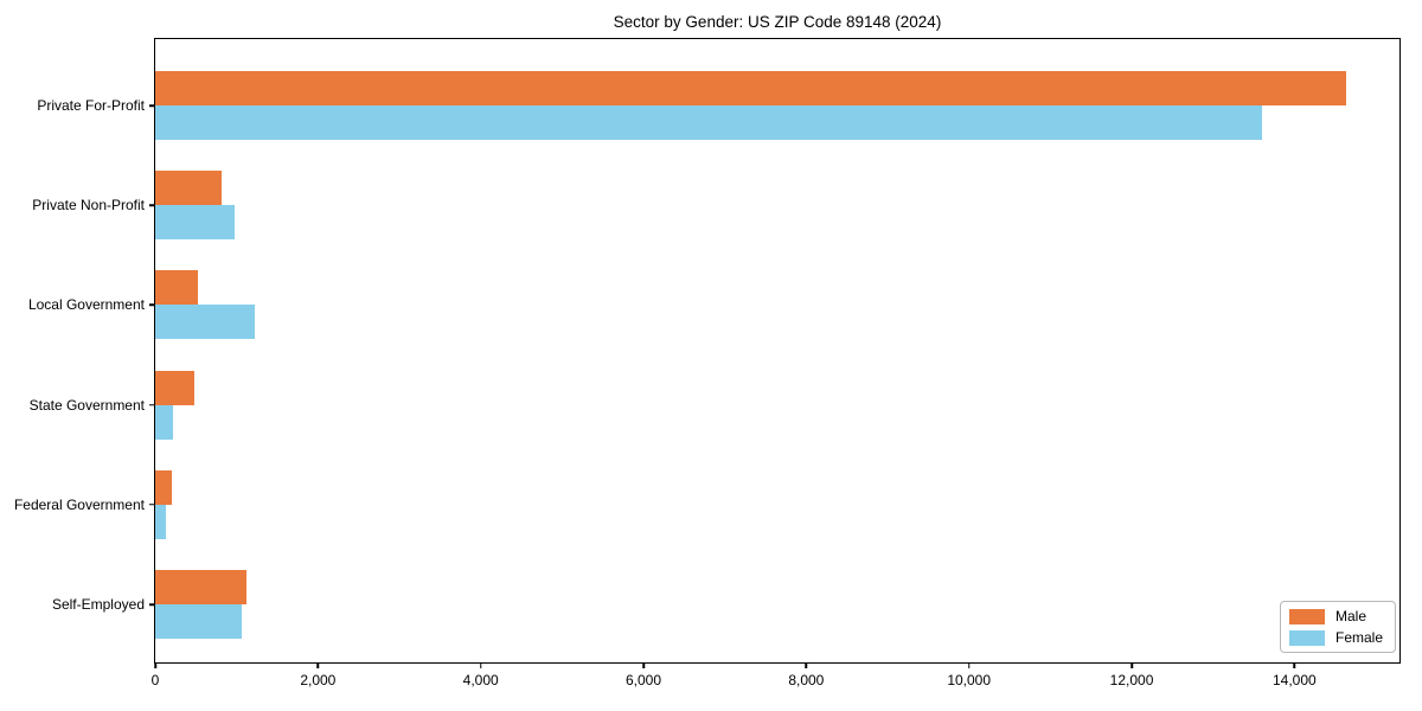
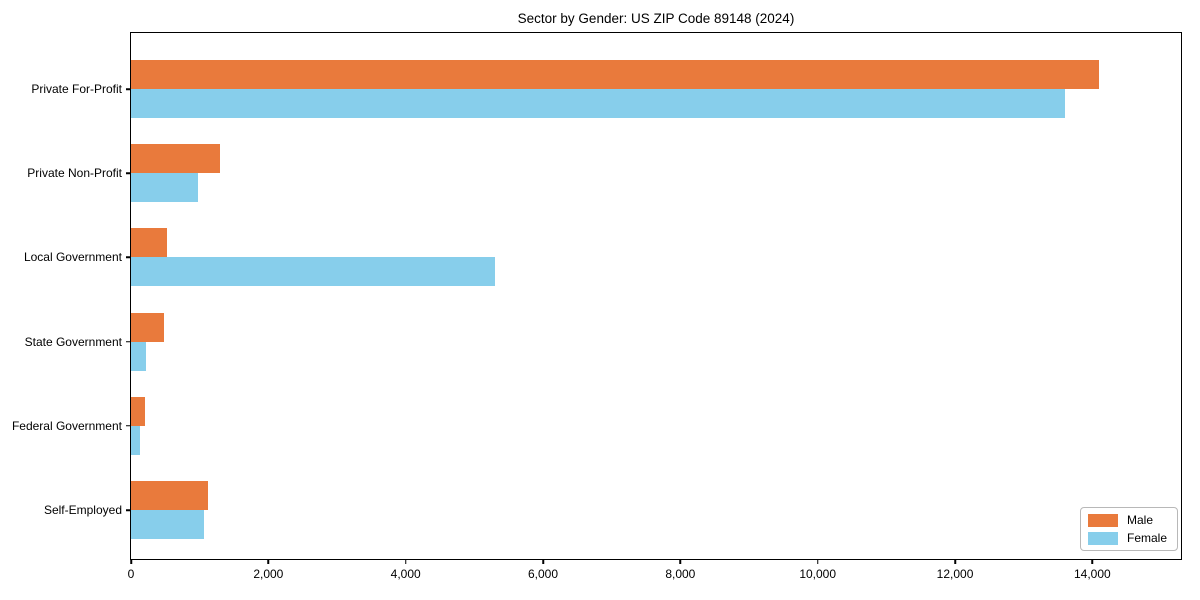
Male/Private For-Profit: 14600 -> 14100
Male/Private Non-Profit: 800 -> 1300
Female/Local Government: 1200 -> 5300
